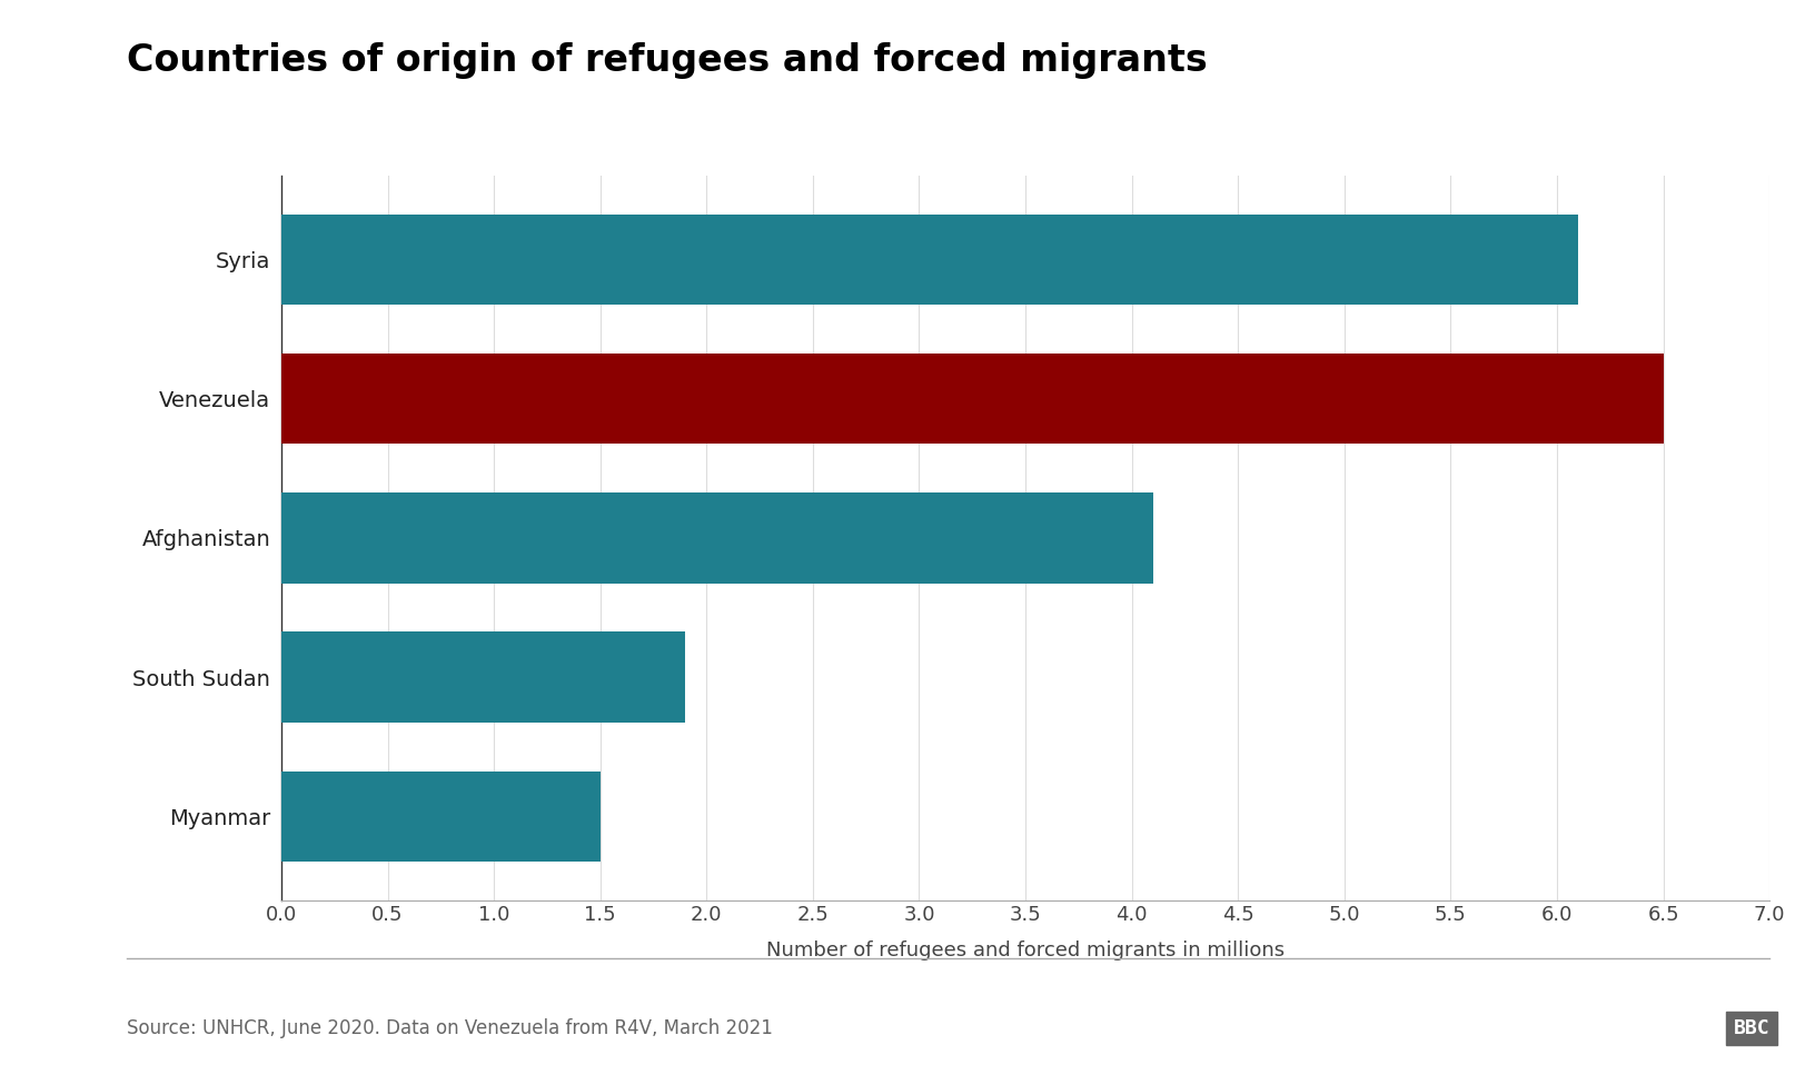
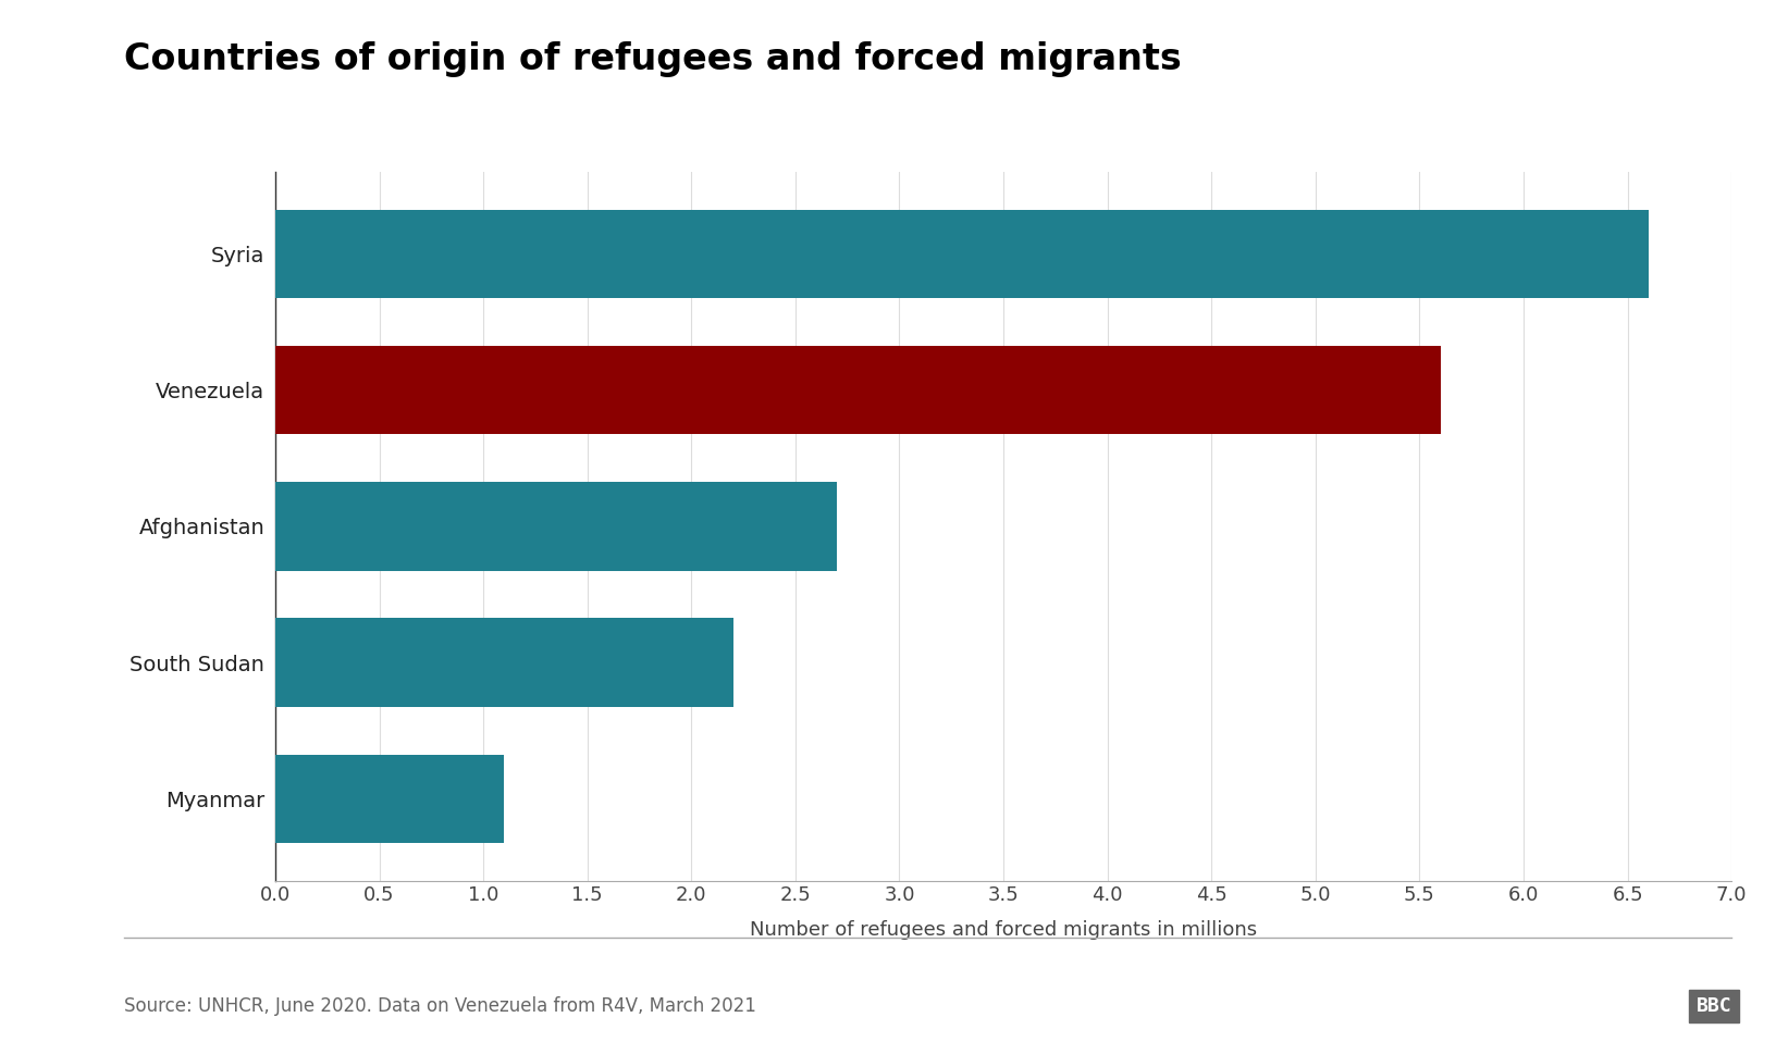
Syria: 6.1 -> 6.6
Venezuela: 6.5 -> 5.6
Afghanistan: 4.1 -> 2.7
South Sudan: 1.9 -> 2.2
Myanmar: 1.5 -> 1.1
